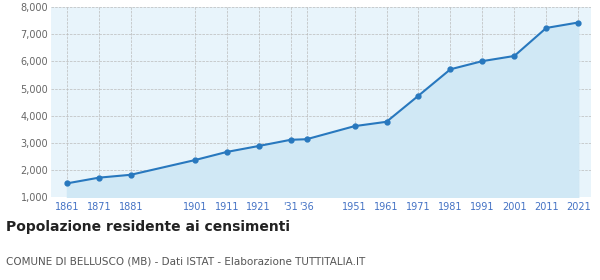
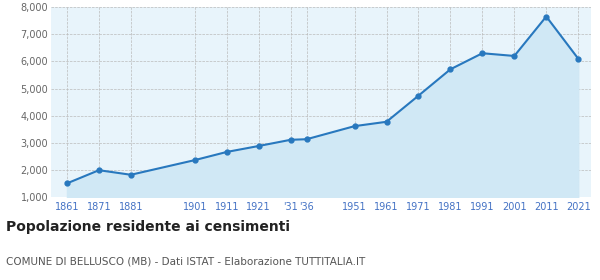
1871: 1,730 -> 2,000
1991: 6,010 -> 6,300
2011: 7,230 -> 7,650
2021: 7,430 -> 6,100
